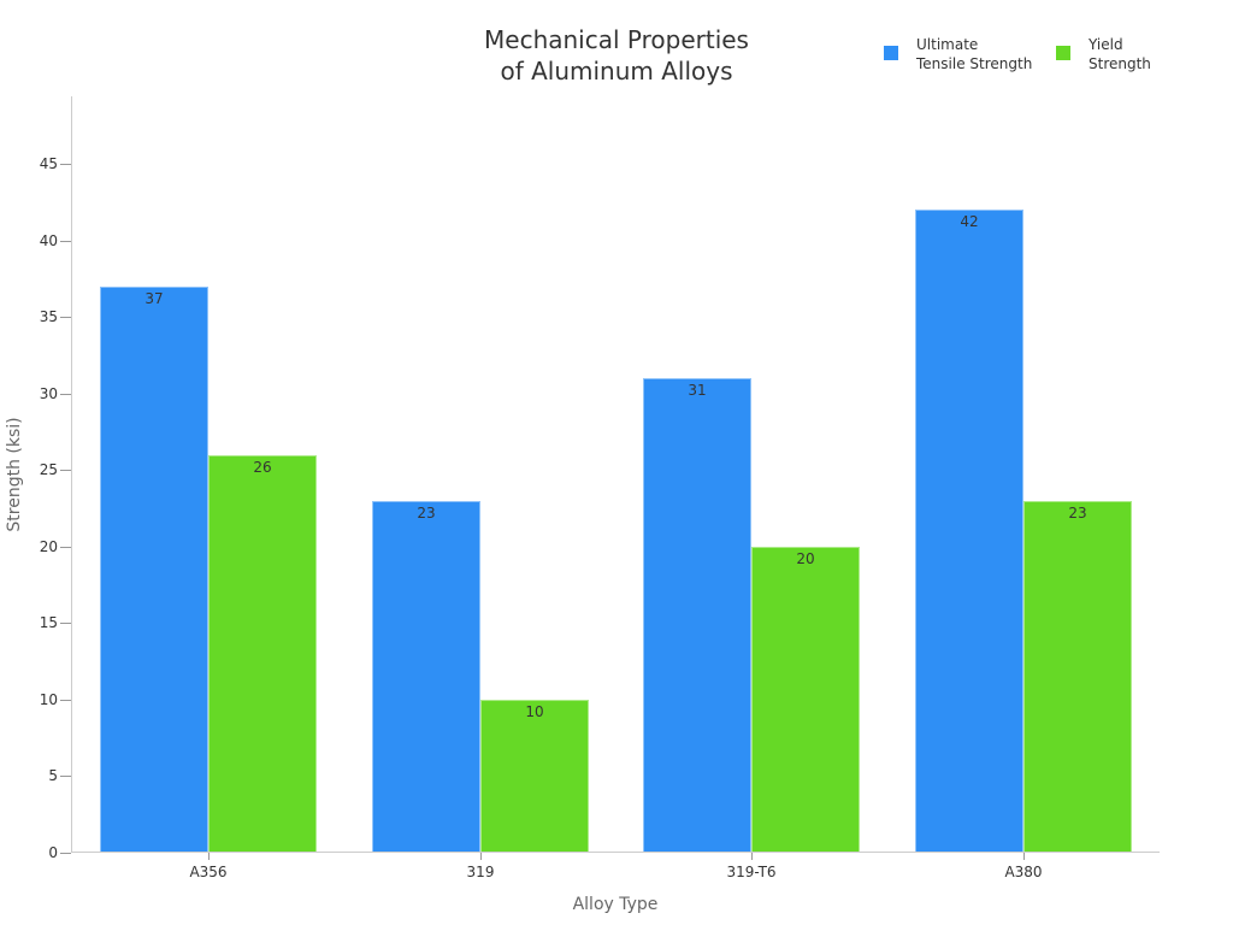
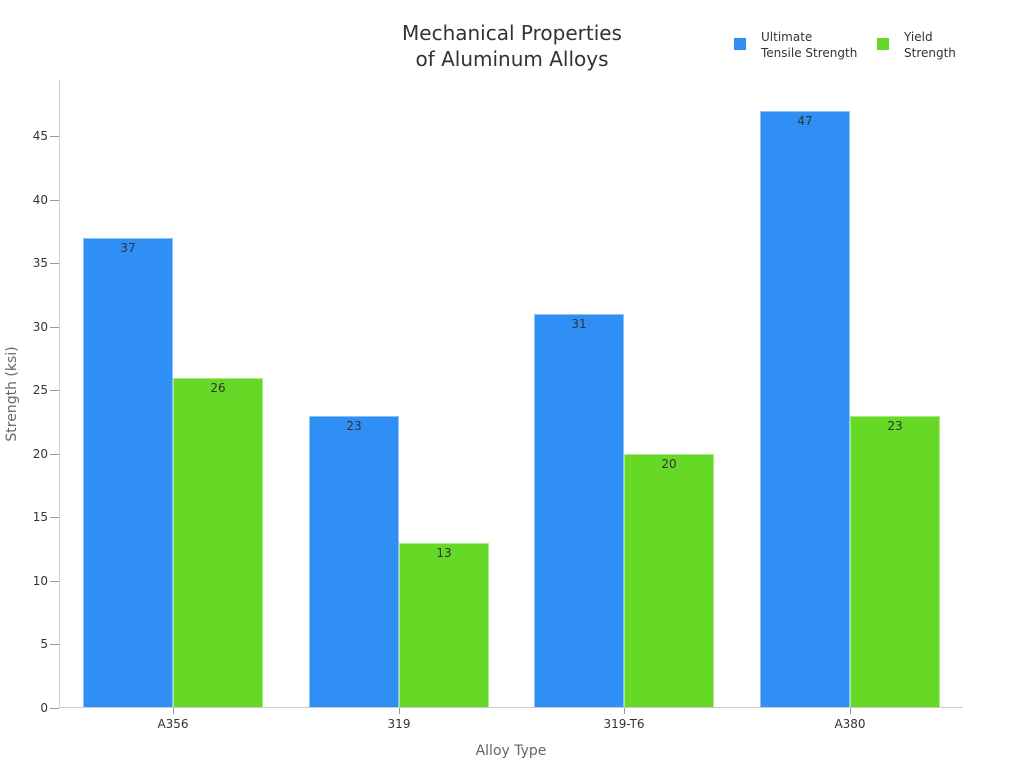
Yield Strength/319: 10 -> 13
Ultimate Tensile Strength/A380: 42 -> 47
